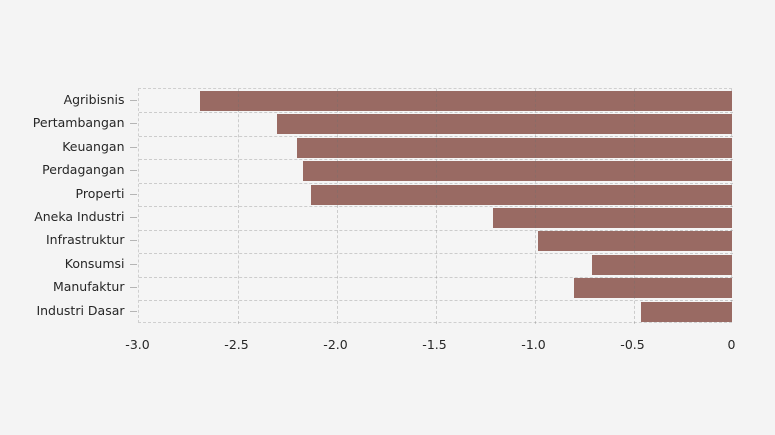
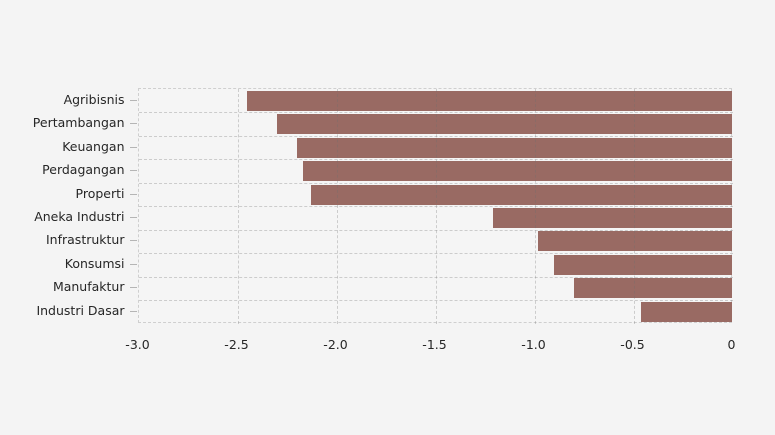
Agribisnis: -2.69 -> -2.45
Konsumsi: -0.71 -> -0.90
